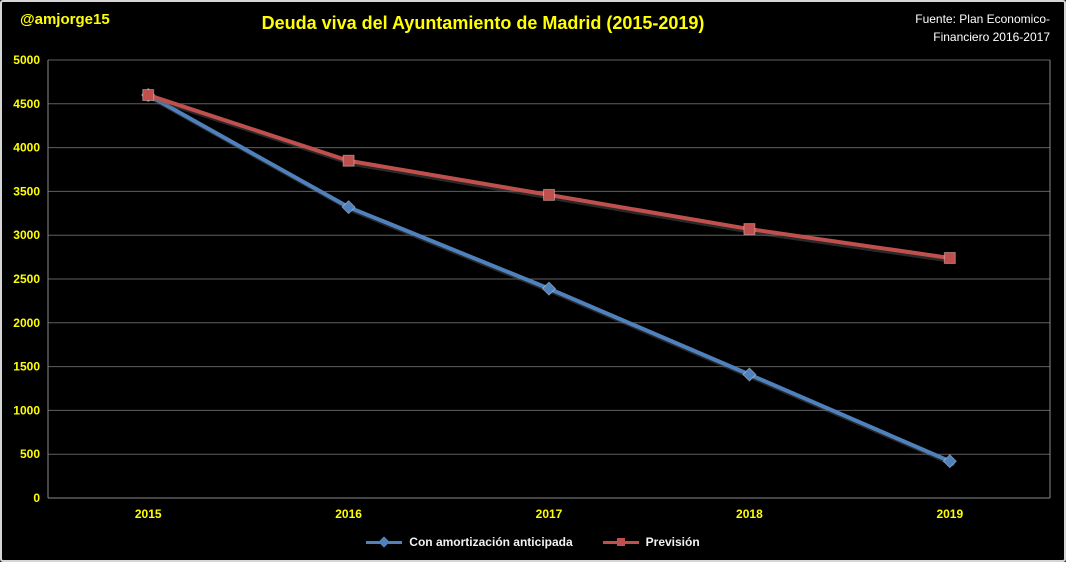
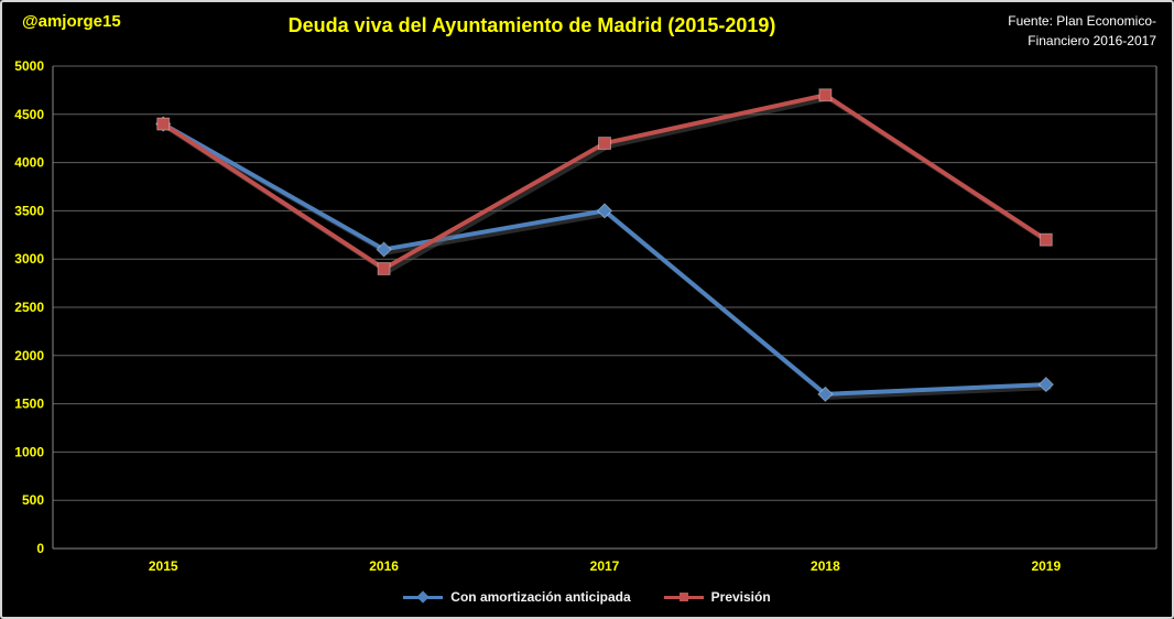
Con amortización anticipada/2015: 4600 -> 4400
Previsión/2015: 4600 -> 4400
Con amortización anticipada/2016: 3300 -> 3100
Previsión/2016: 3800 -> 2900
Con amortización anticipada/2017: 2400 -> 3500
Previsión/2017: 3500 -> 4200
Con amortización anticipada/2018: 1400 -> 1600
Previsión/2018: 3100 -> 4700
Con amortización anticipada/2019: 400 -> 1700
Previsión/2019: 2700 -> 3200
